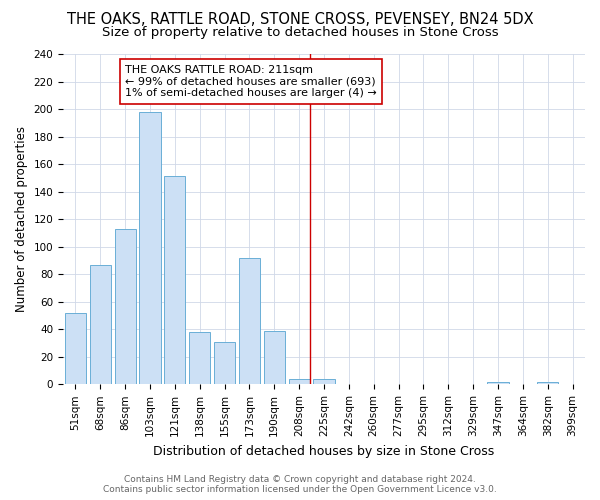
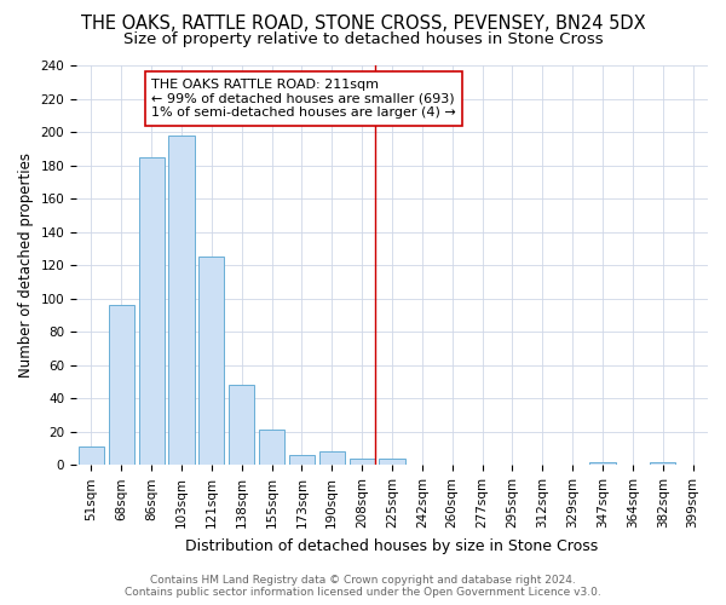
51sqm: 52 -> 11
68sqm: 87 -> 96
86sqm: 113 -> 185
121sqm: 151 -> 125
138sqm: 38 -> 48
155sqm: 31 -> 21
173sqm: 92 -> 6
190sqm: 39 -> 8
